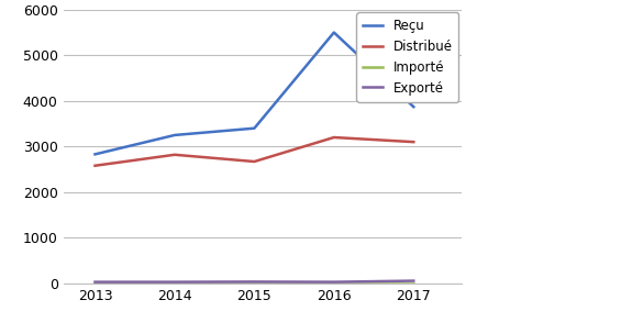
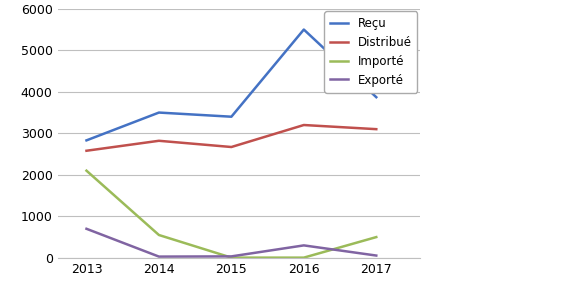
Importé/2013: 0 -> 2100
Exporté/2013: 30 -> 700
Reçu/2014: 3250 -> 3500
Importé/2014: 0 -> 550
Exporté/2016: 30 -> 300
Importé/2017: 0 -> 500
